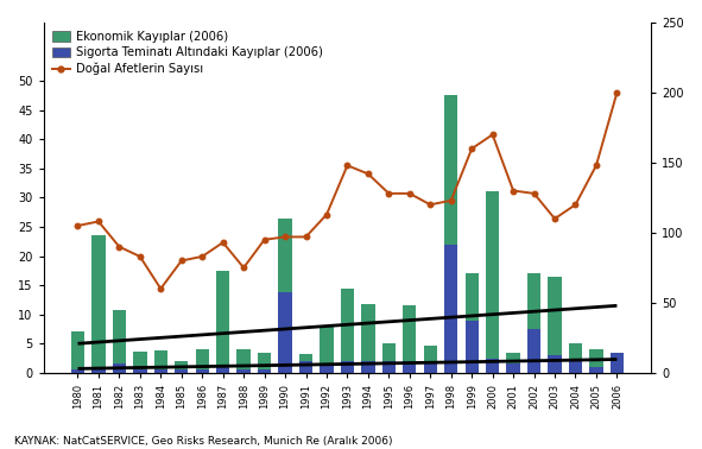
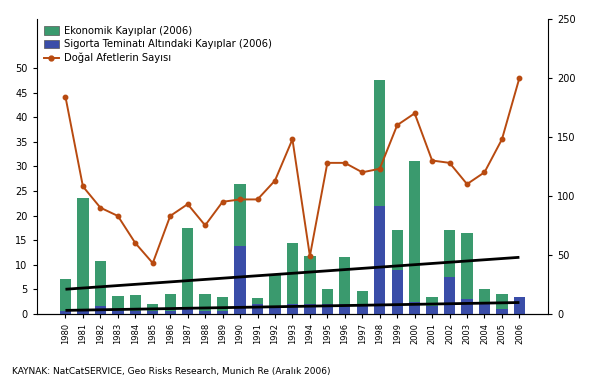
Doğal Afetlerin Sayısı/1980: 105 -> 184
Doğal Afetlerin Sayısı/1985: 80 -> 43
Doğal Afetlerin Sayısı/1994: 142 -> 49
